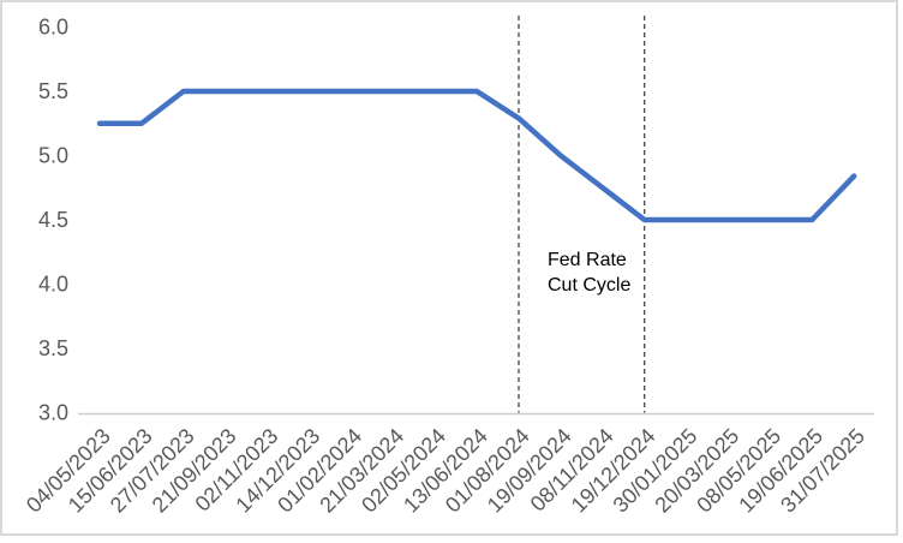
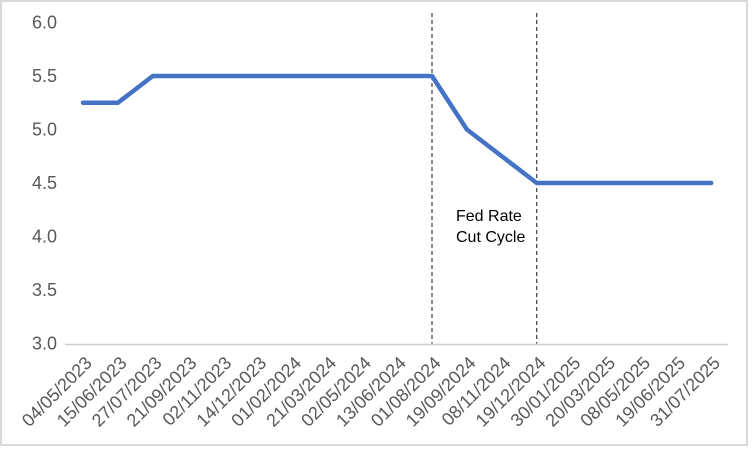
01/08/2024: 5.29 -> 5.50
31/07/2025: 4.84 -> 4.50
